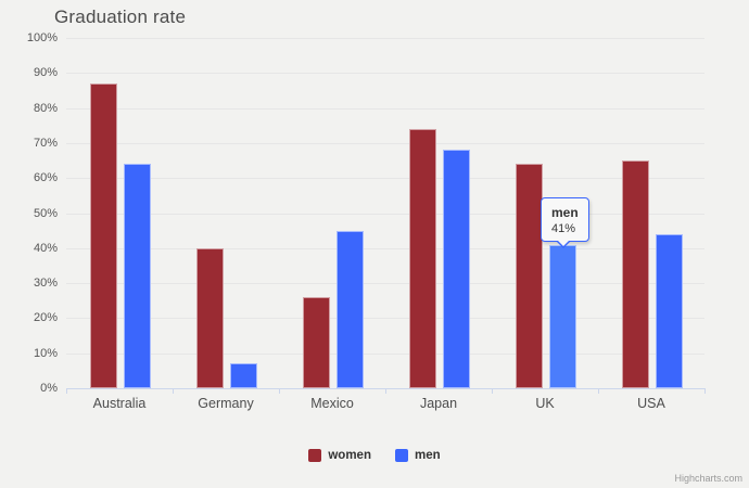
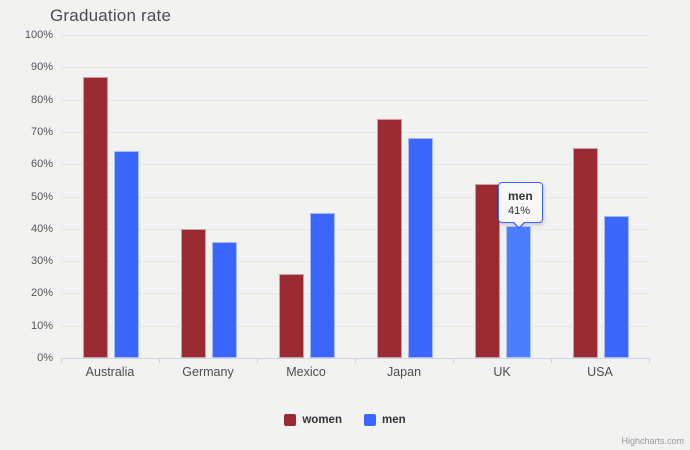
men/Germany: 7% -> 36%
women/UK: 64% -> 54%
